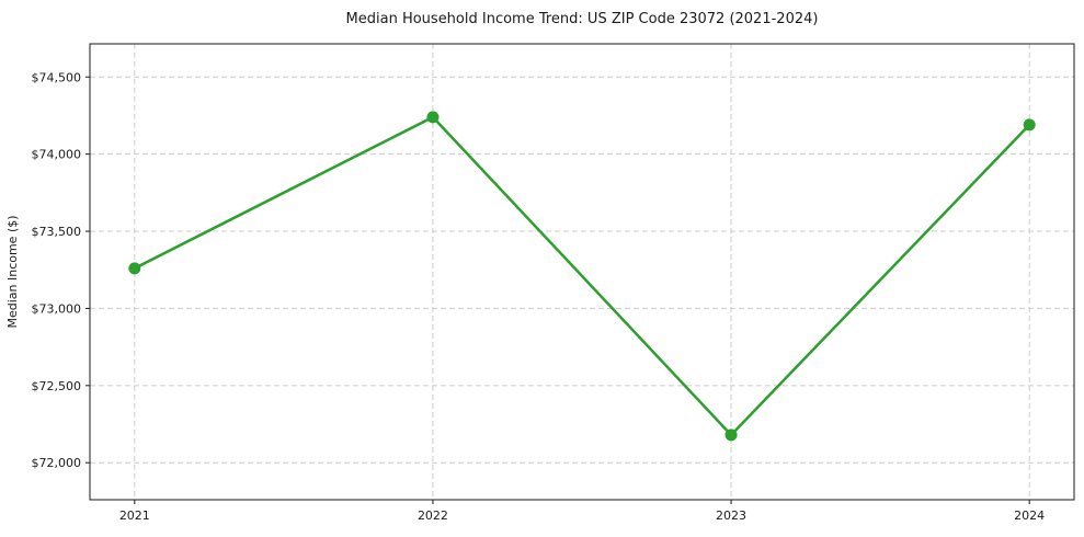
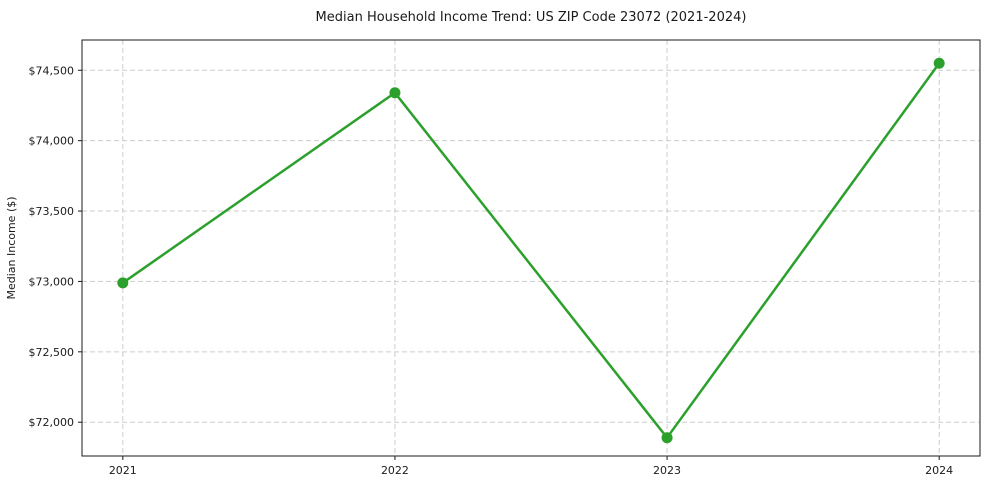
2021: $73260 -> $72990
2022: $74240 -> $74340
2023: $72180 -> $71890
2024: $74190 -> $74550
